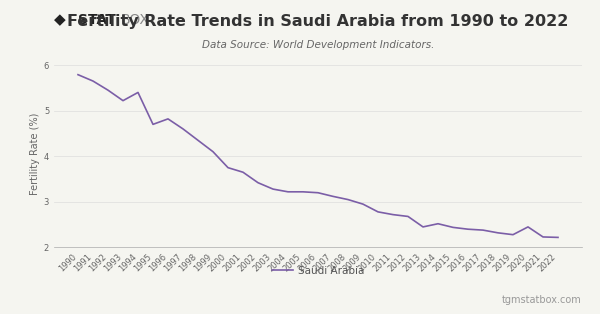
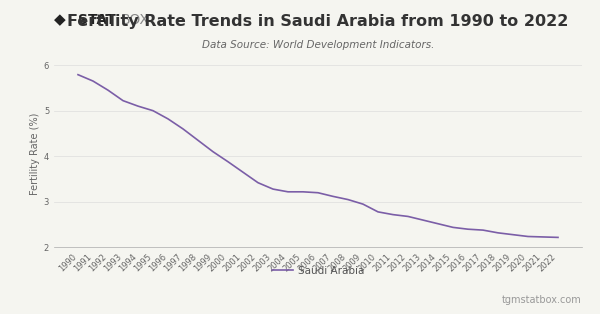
1994: 5.40 -> 5.10
1995: 4.70 -> 5.00
2000: 3.75 -> 3.88
2013: 2.45 -> 2.60
2020: 2.45 -> 2.24
